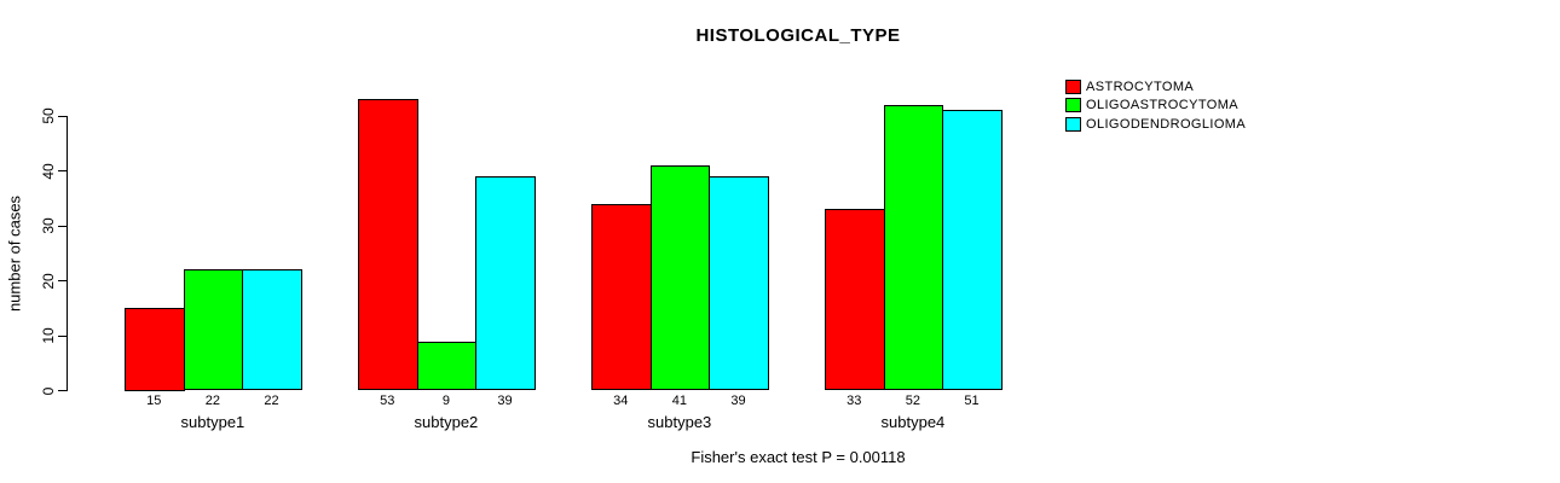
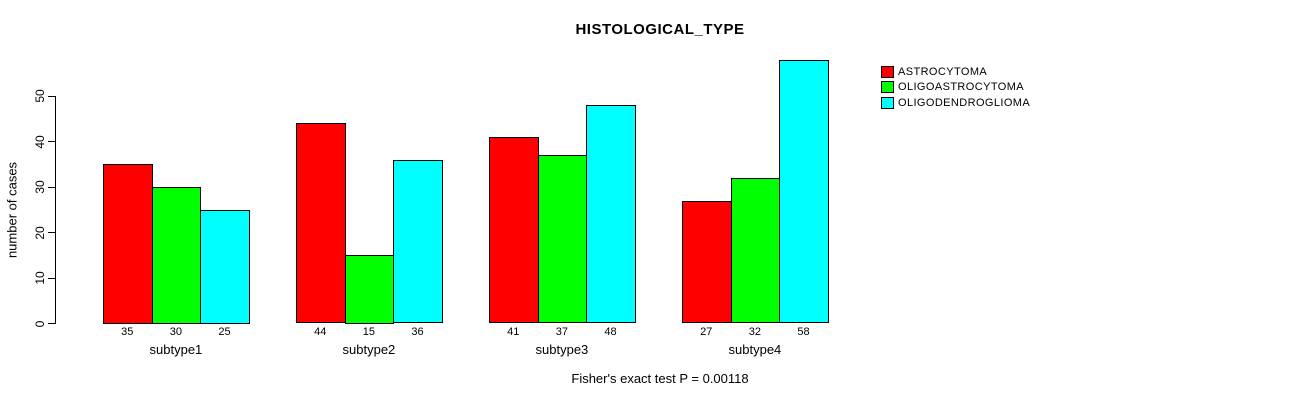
ASTROCYTOMA/subtype1: 15 -> 35
OLIGOASTROCYTOMA/subtype1: 22 -> 30
OLIGODENDROGLIOMA/subtype1: 22 -> 25
ASTROCYTOMA/subtype2: 53 -> 44
OLIGOASTROCYTOMA/subtype2: 9 -> 15
OLIGODENDROGLIOMA/subtype2: 39 -> 36
ASTROCYTOMA/subtype3: 34 -> 41
OLIGOASTROCYTOMA/subtype3: 41 -> 37
OLIGODENDROGLIOMA/subtype3: 39 -> 48
ASTROCYTOMA/subtype4: 33 -> 27
OLIGOASTROCYTOMA/subtype4: 52 -> 32
OLIGODENDROGLIOMA/subtype4: 51 -> 58
